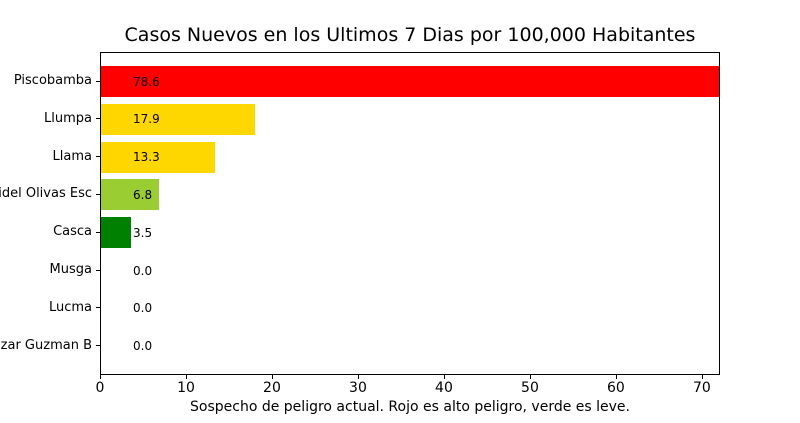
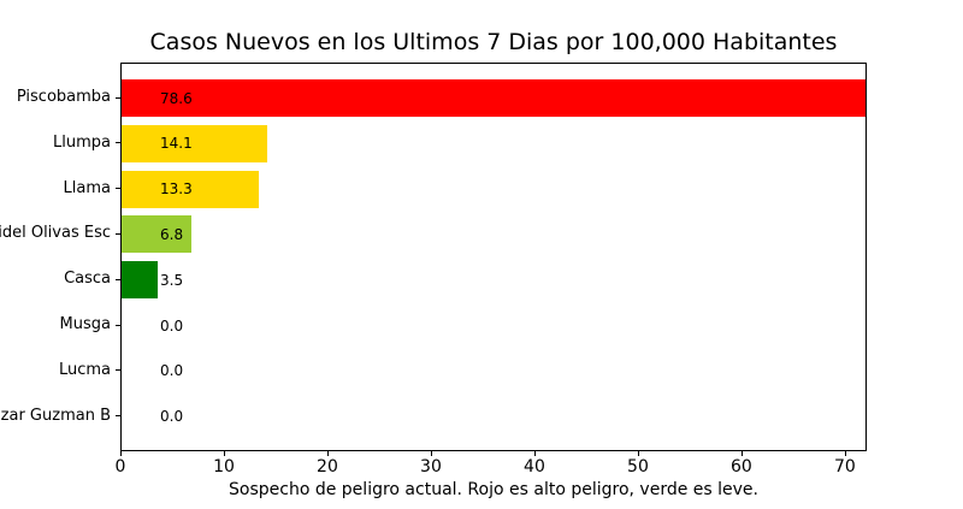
Llumpa: 17.9 -> 14.1
